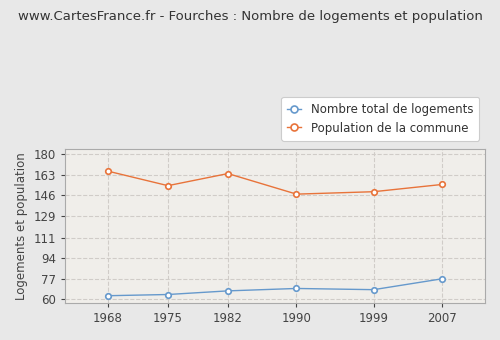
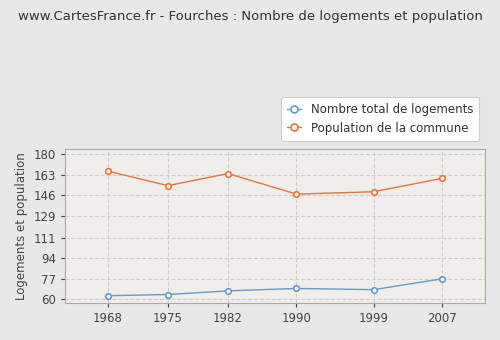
Population de la commune/2007: 155 -> 160
